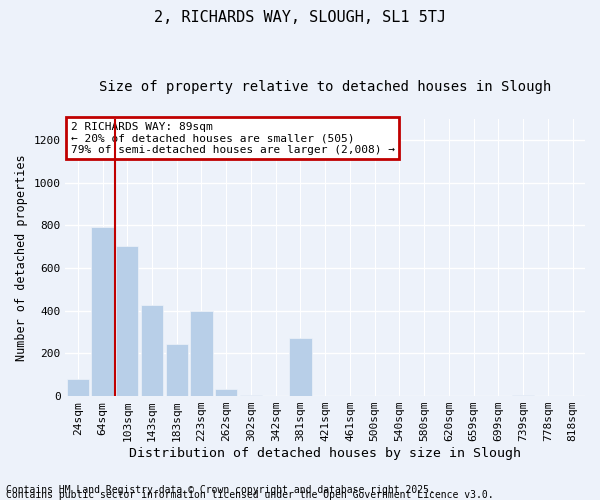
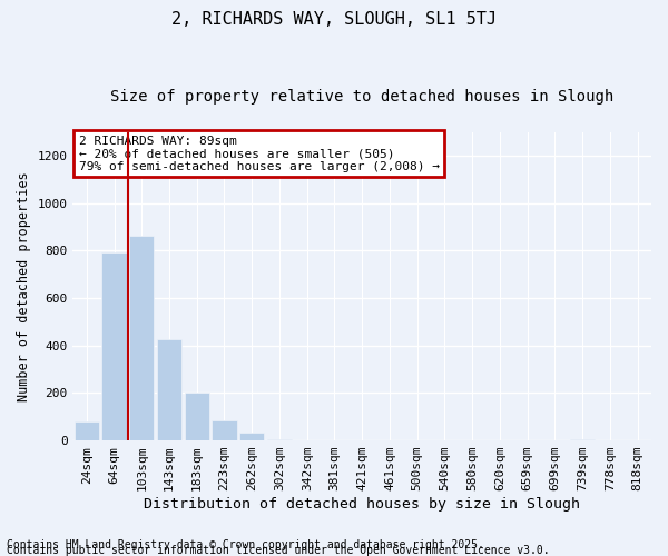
103sqm: 705 -> 865
183sqm: 245 -> 200
223sqm: 400 -> 85
381sqm: 270 -> 1
